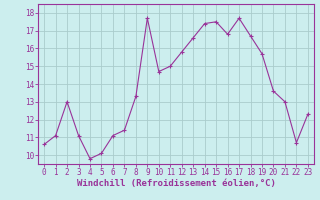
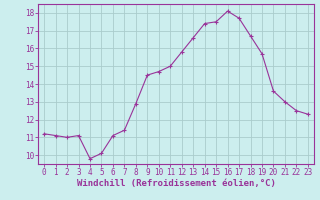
0: 10.6 -> 11.2
2: 13.0 -> 11.0
8: 13.3 -> 12.9
9: 17.7 -> 14.5
16: 16.8 -> 18.1
22: 10.7 -> 12.5
